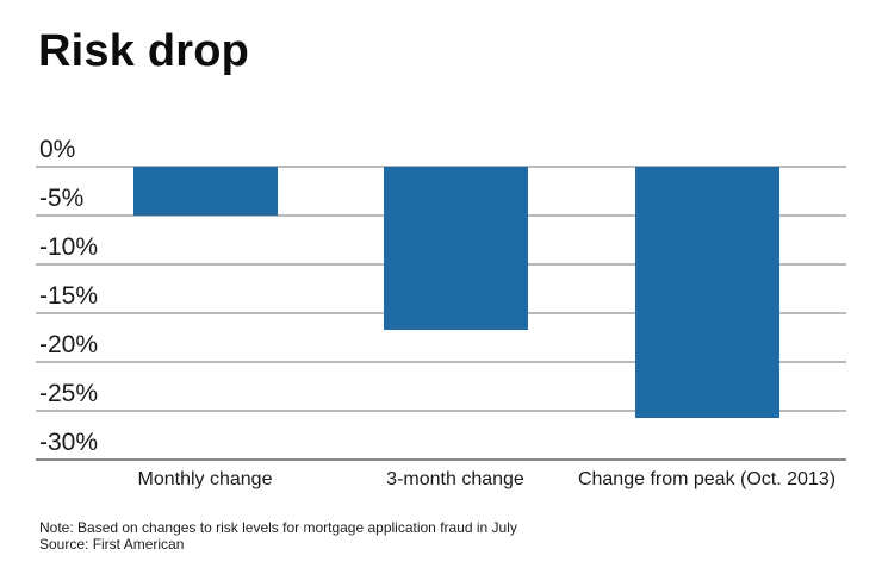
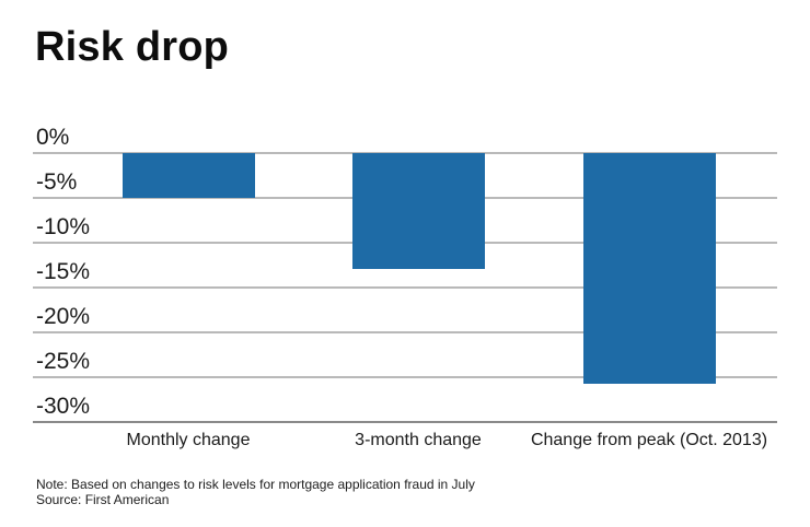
3-month change: -17% -> -13%
